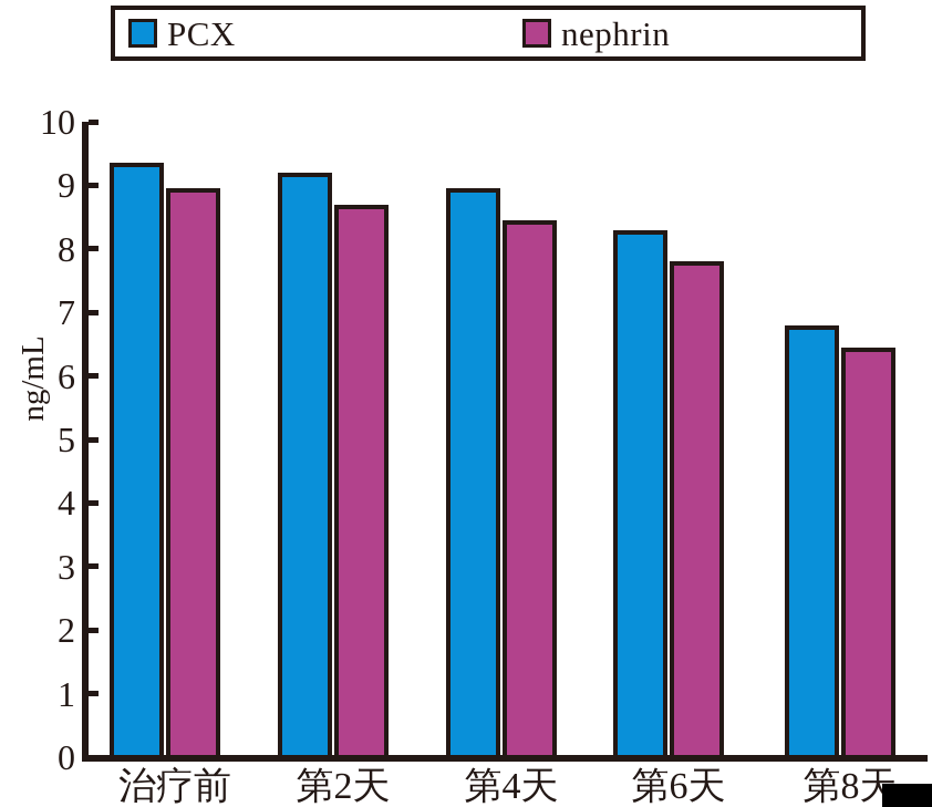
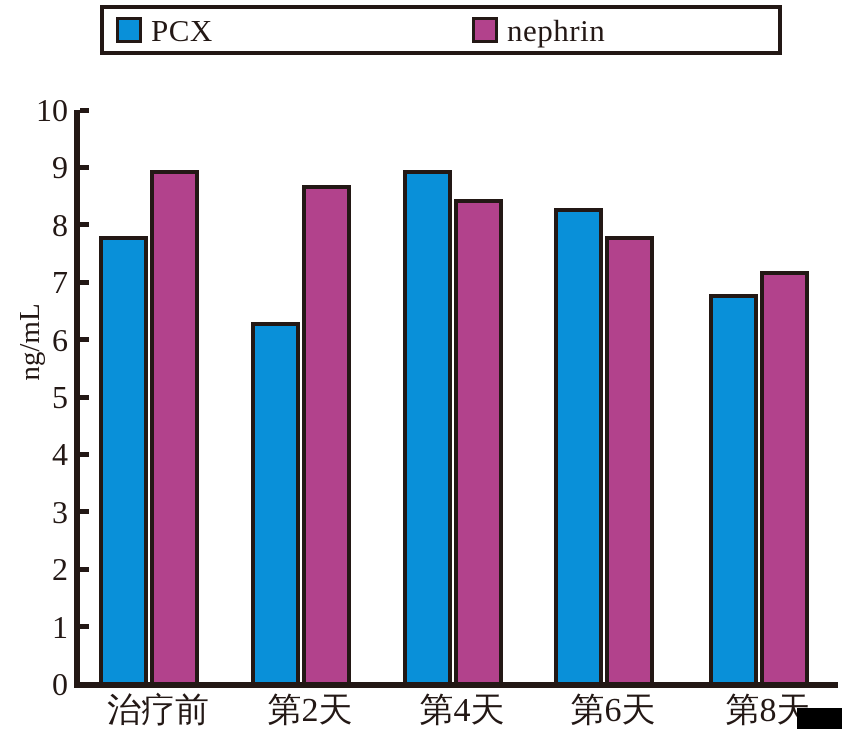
PCX/治疗前: 9.3 -> 7.8
PCX/第2天: 9.2 -> 6.3
nephrin/第8天: 6.5 -> 7.2
